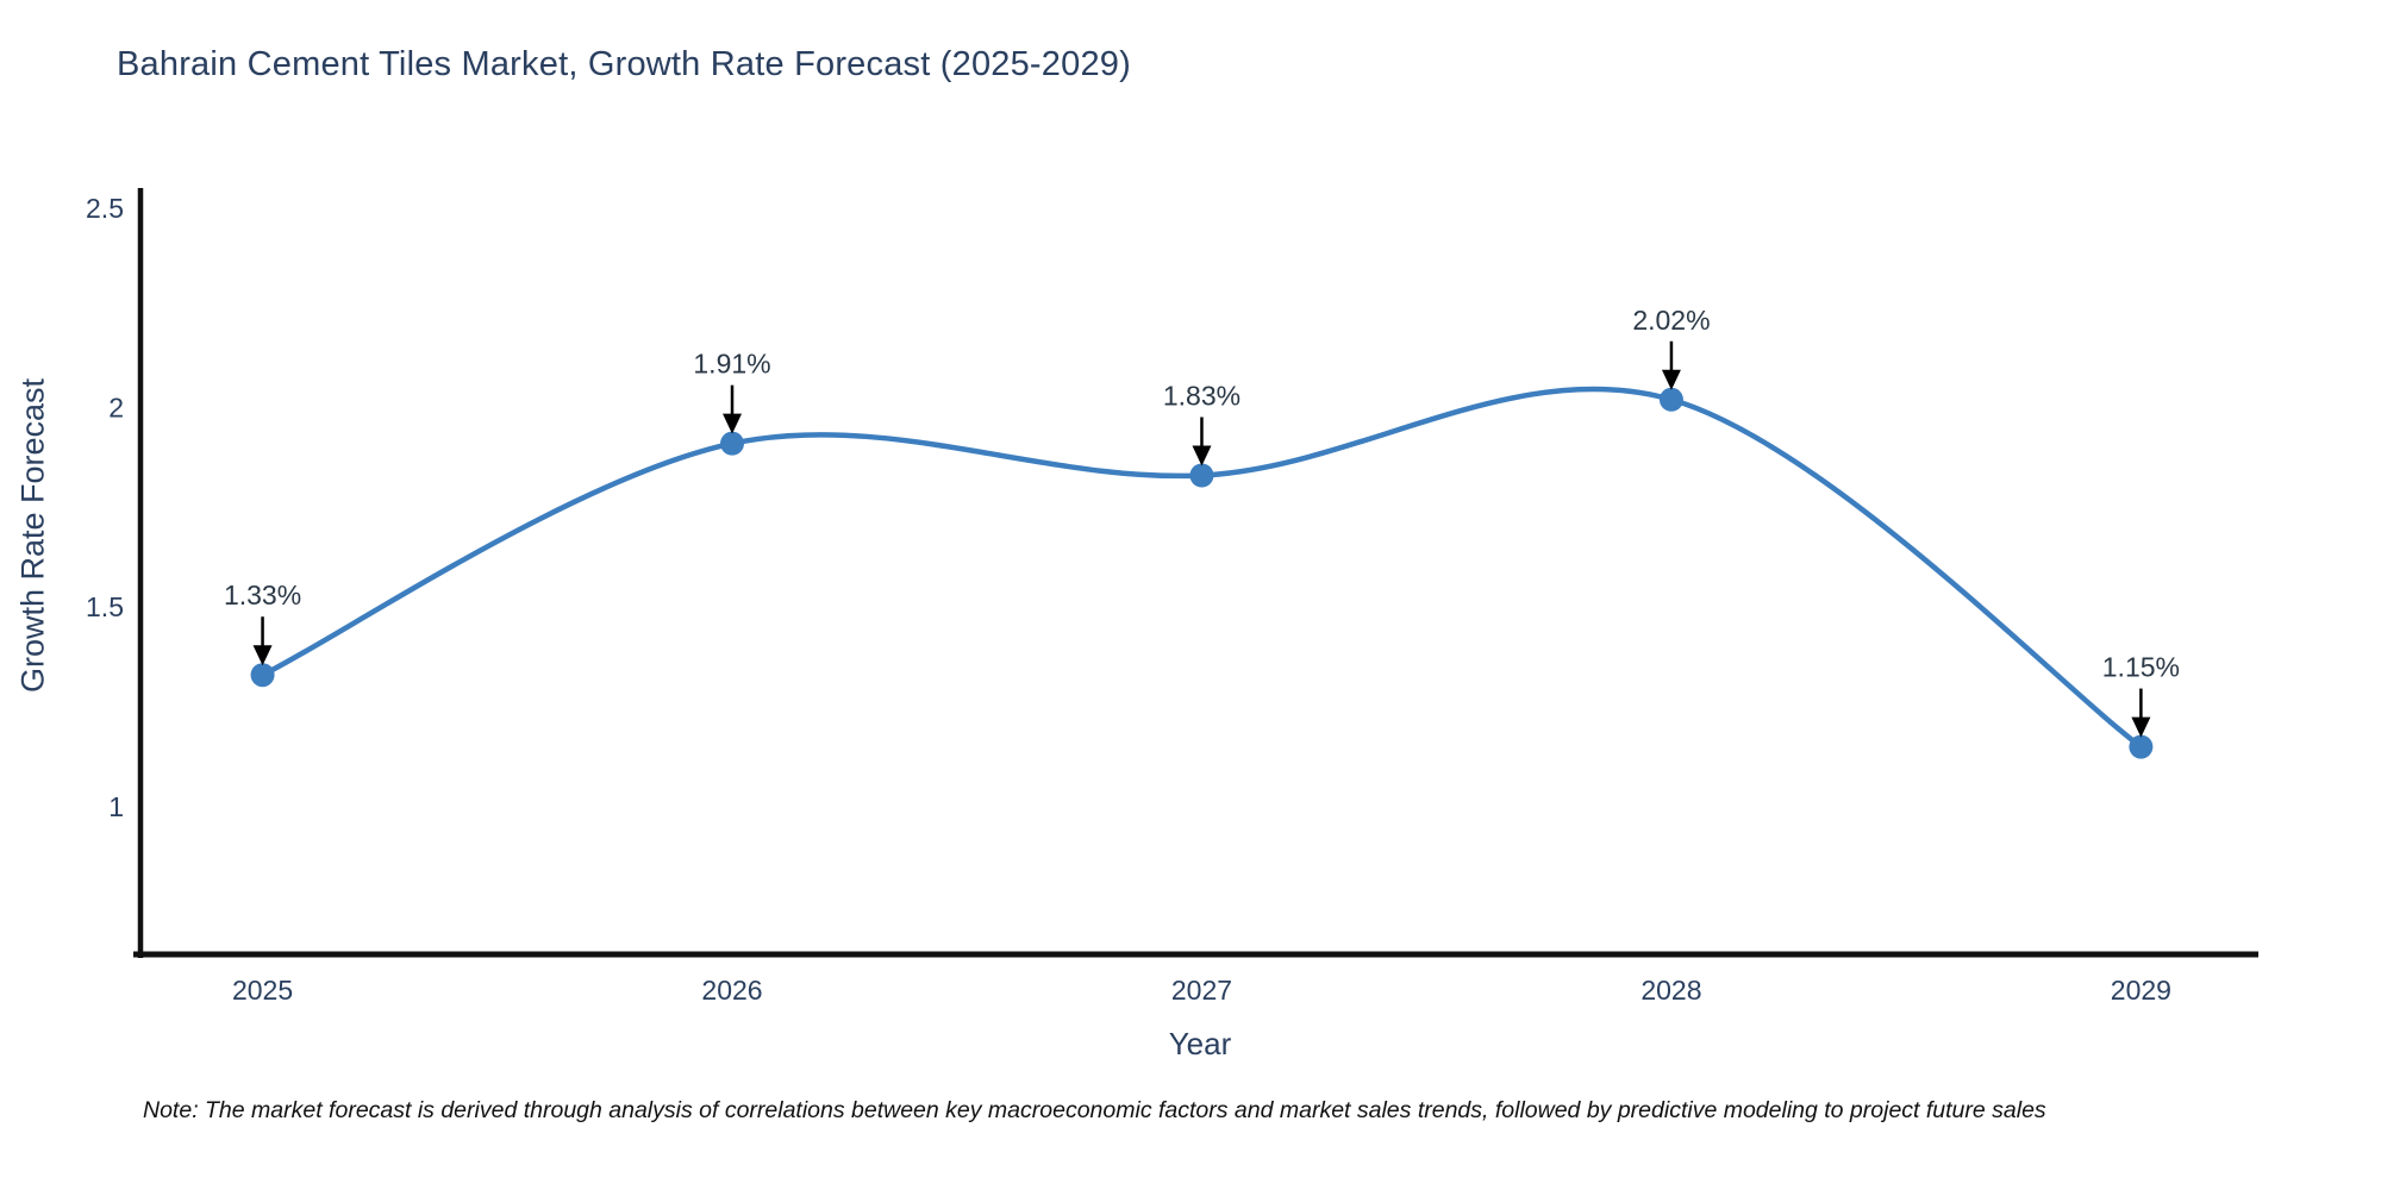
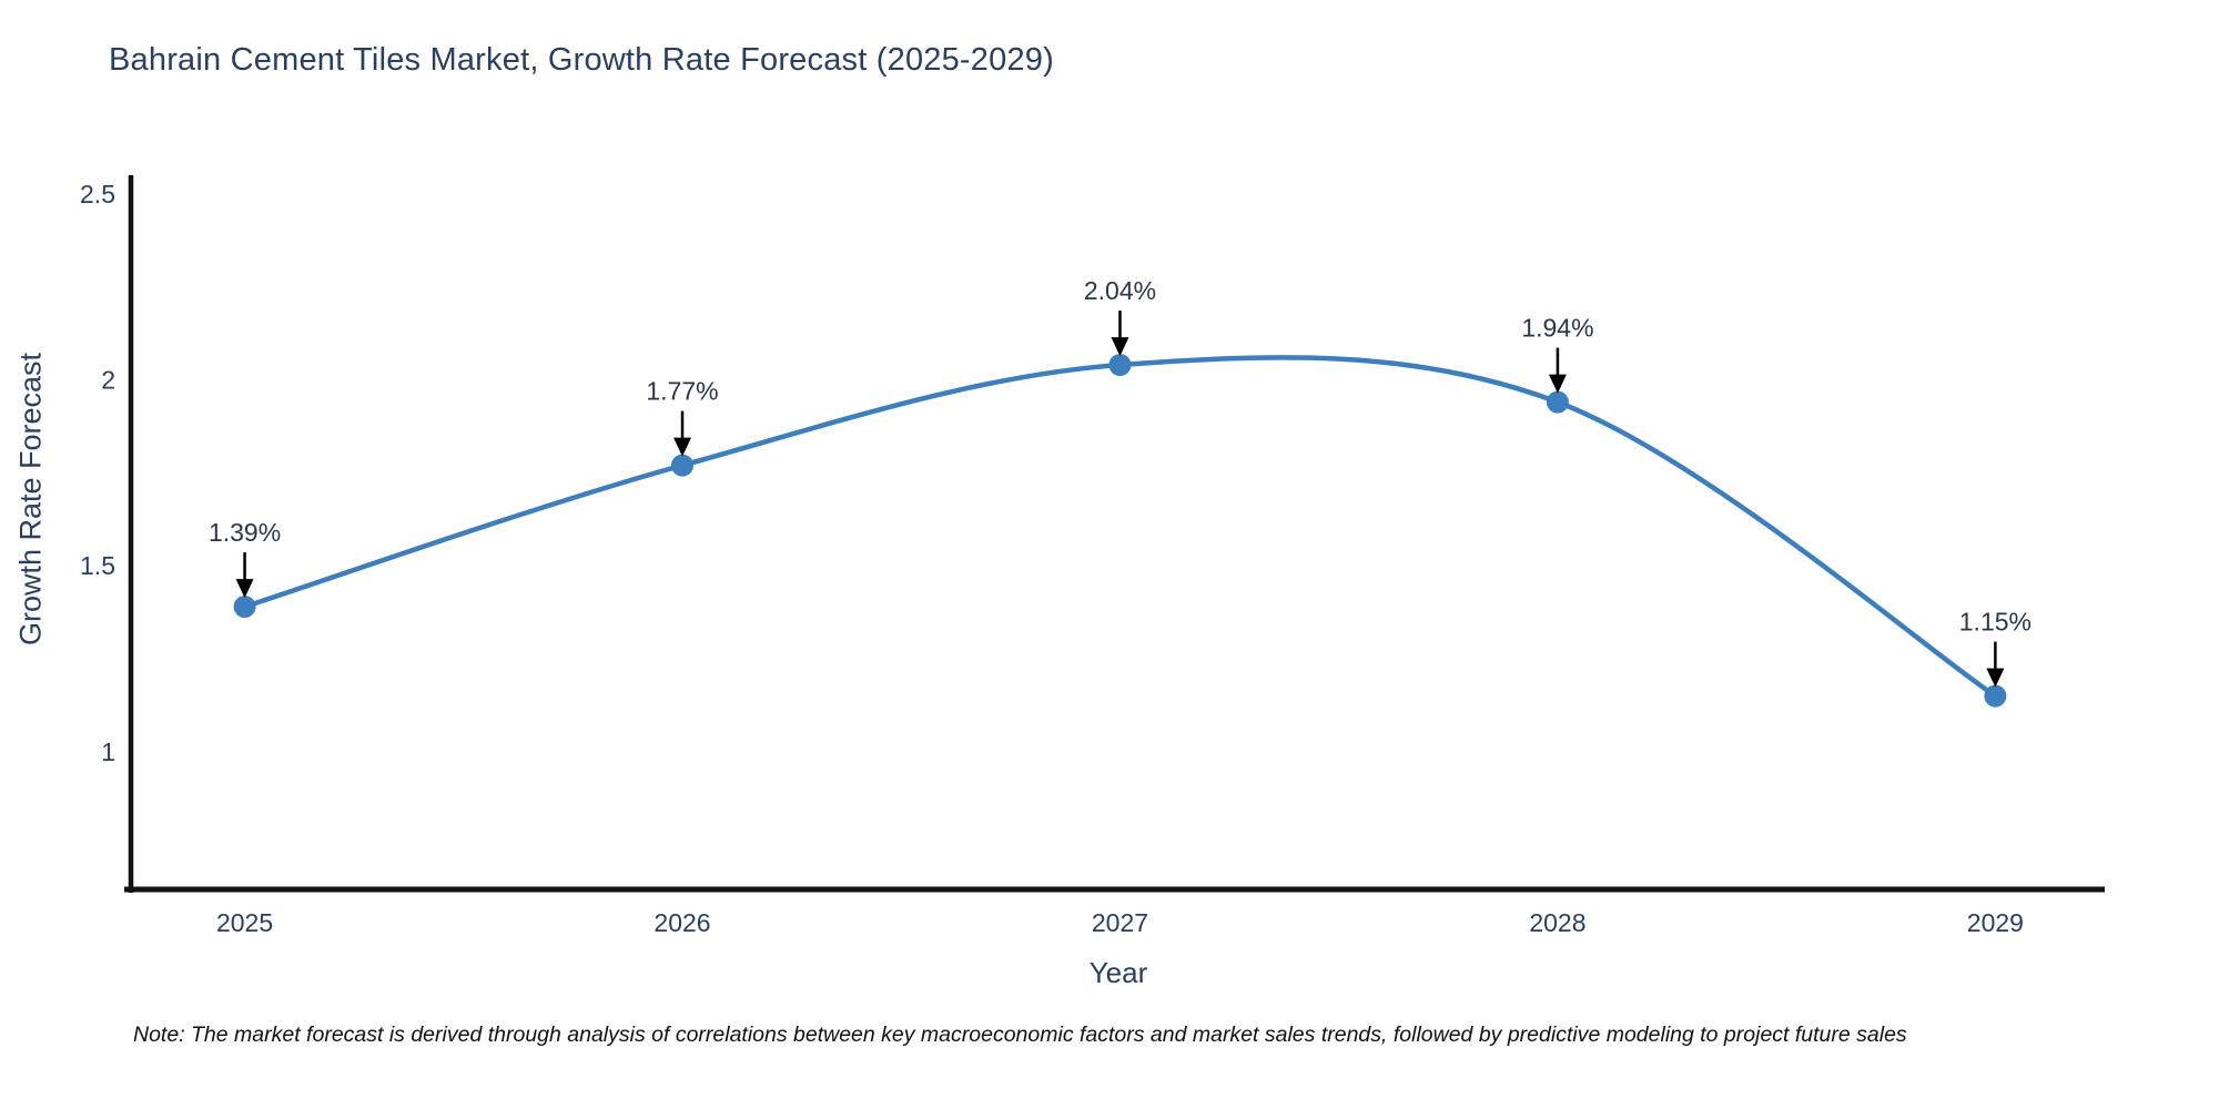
2025: 1.33% -> 1.39%
2026: 1.91% -> 1.77%
2027: 1.83% -> 2.04%
2028: 2.02% -> 1.94%
